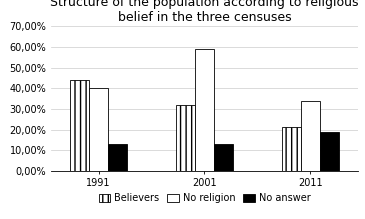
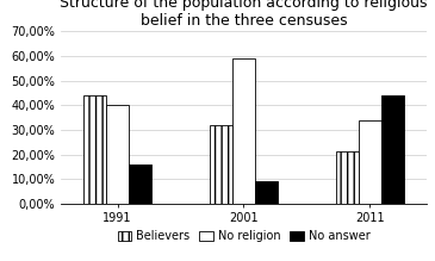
No answer/1991: 13% -> 16%
No answer/2001: 13% -> 9%
No answer/2011: 19% -> 44%
